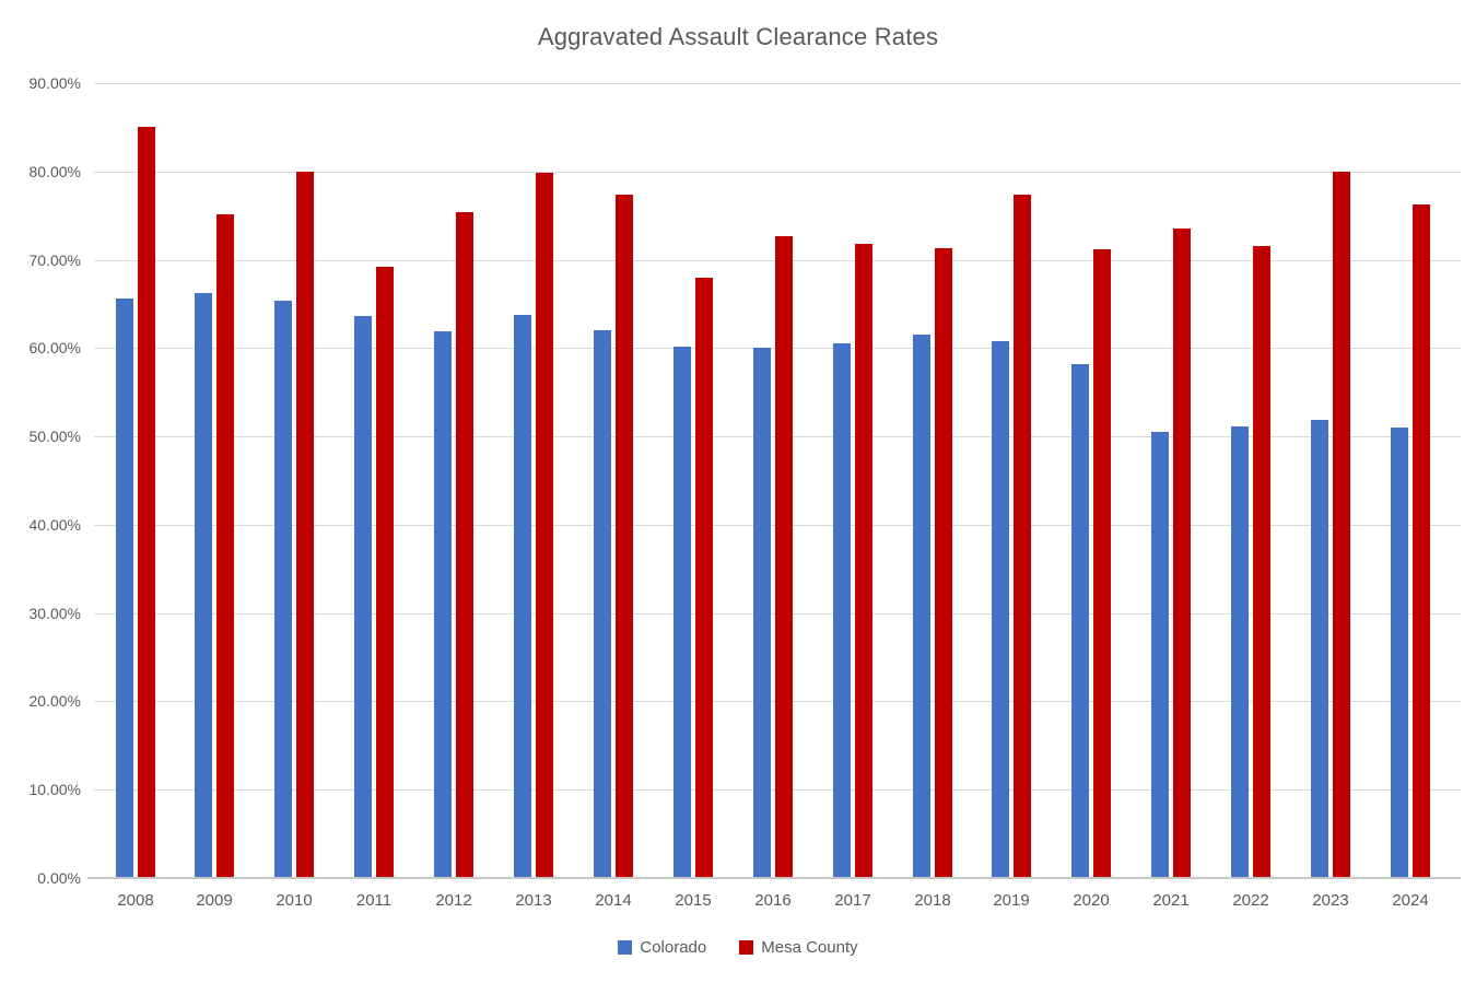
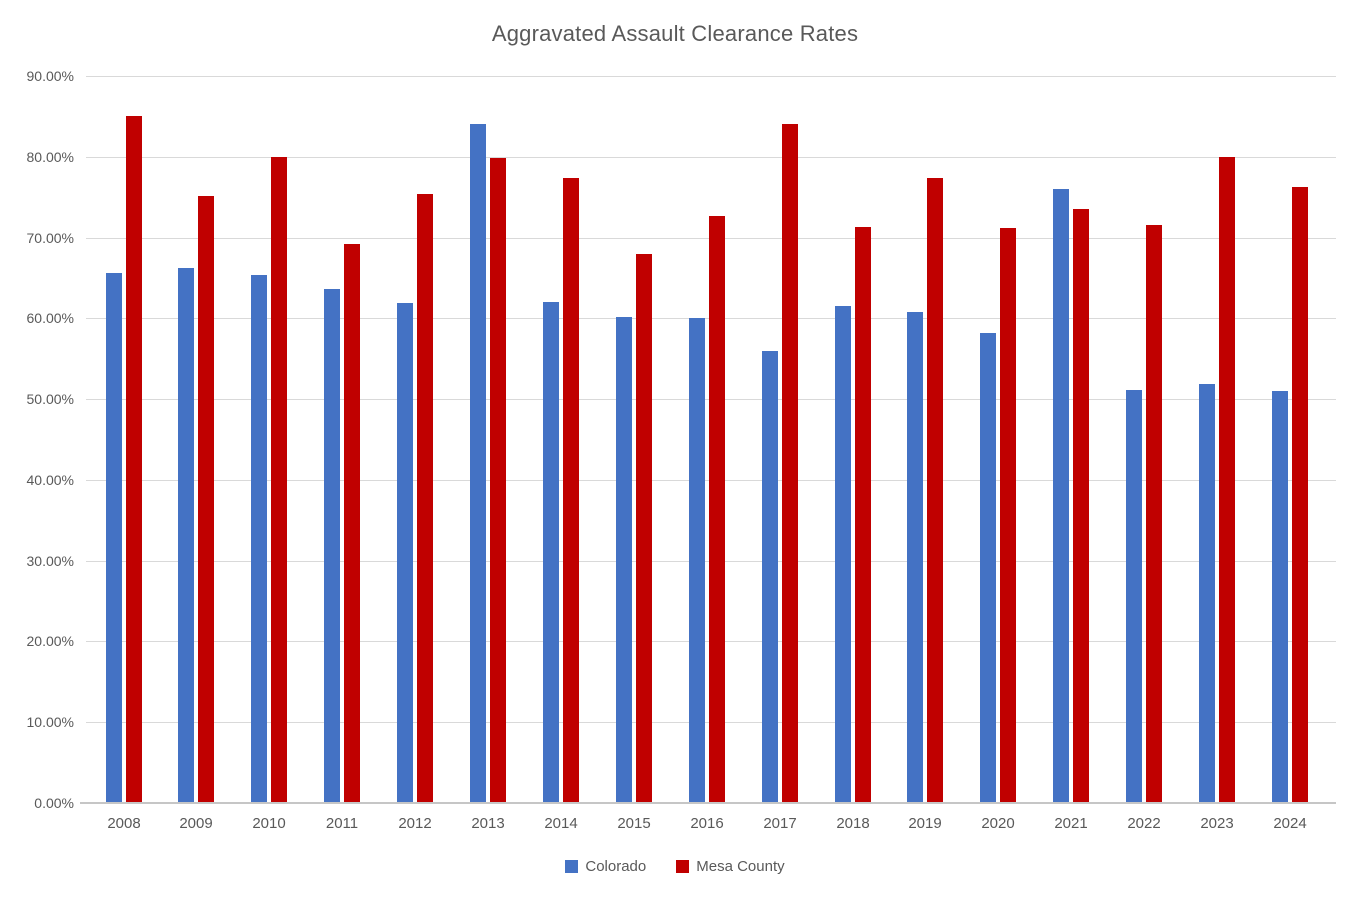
Colorado/2013: 64% -> 84%
Colorado/2017: 60% -> 56%
Mesa County/2017: 72% -> 84%
Colorado/2021: 50% -> 76%
